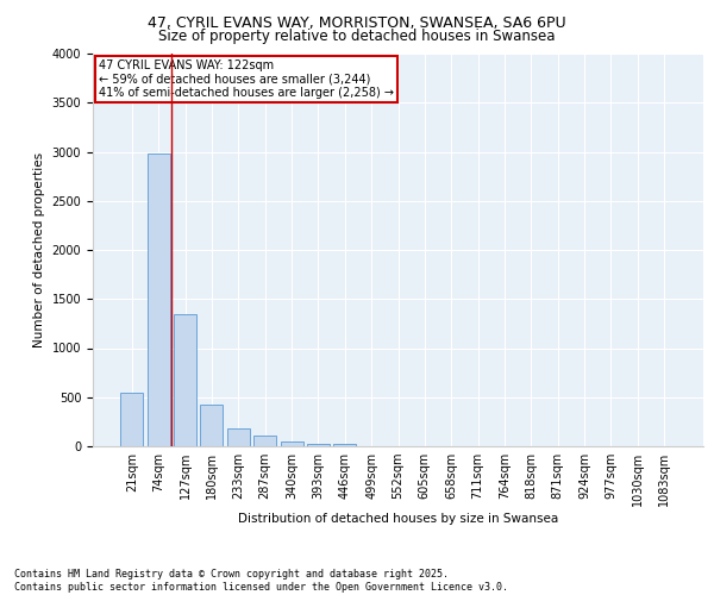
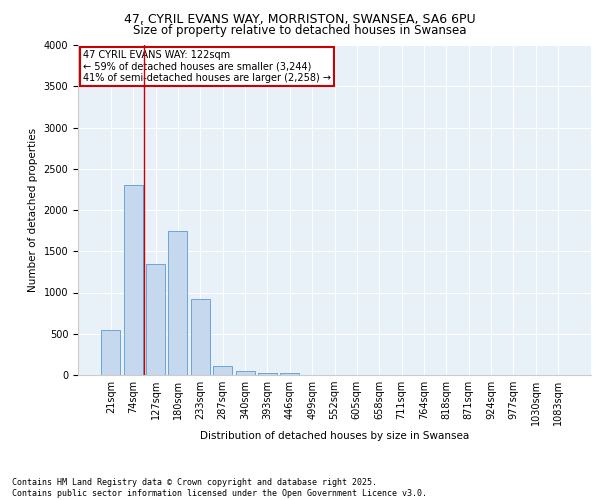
74sqm: 2980 -> 2300
180sqm: 420 -> 1740
233sqm: 180 -> 920
